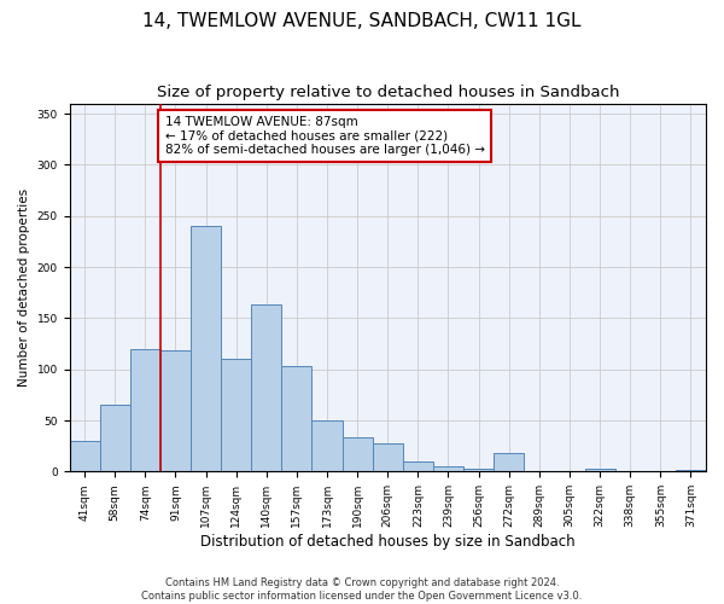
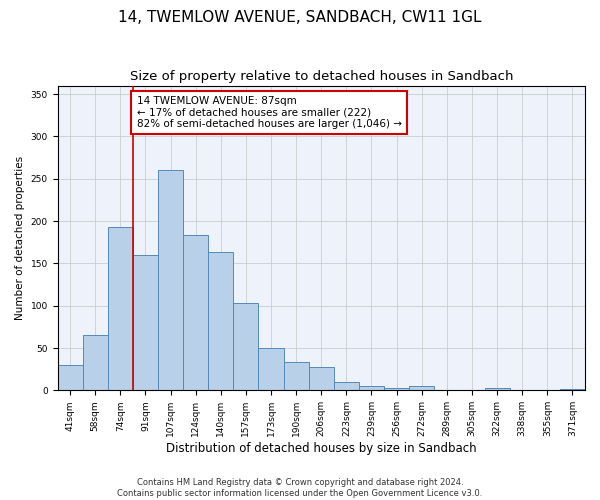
74sqm: 120 -> 193
91sqm: 118 -> 160
107sqm: 240 -> 260
124sqm: 110 -> 183
272sqm: 18 -> 5
